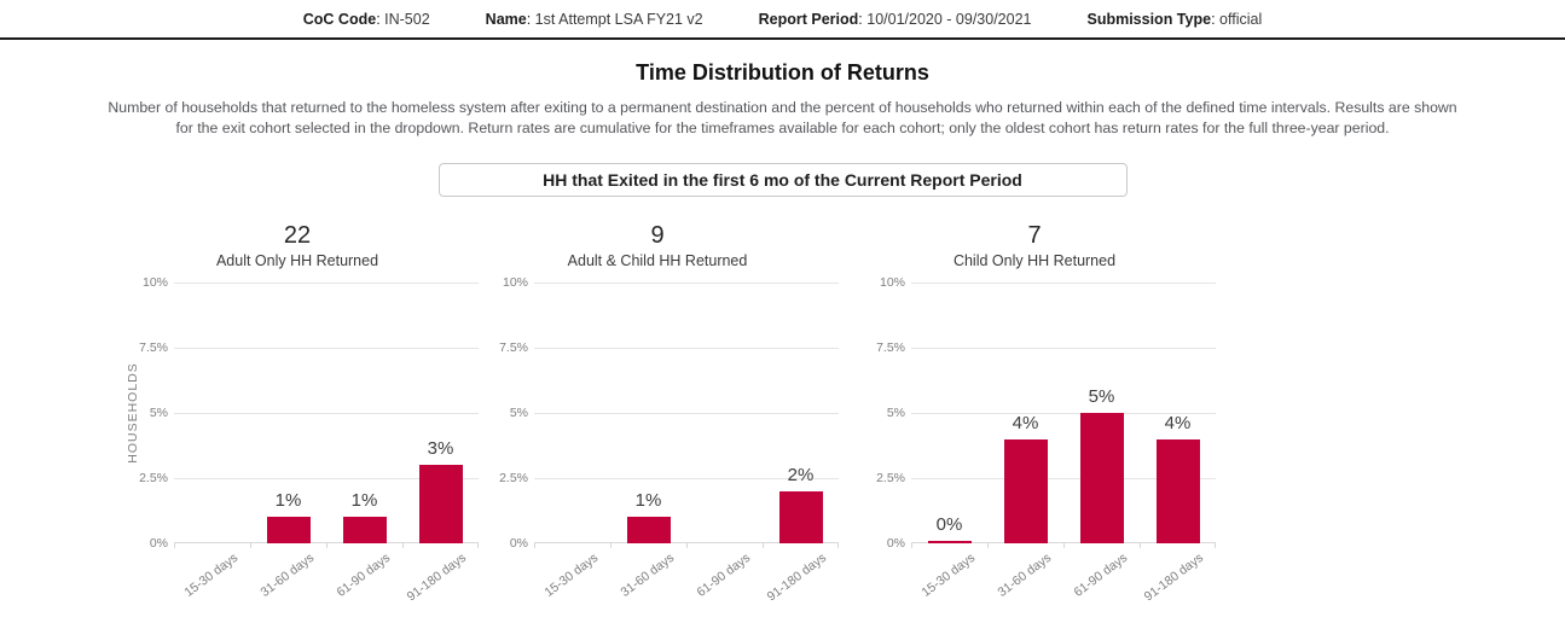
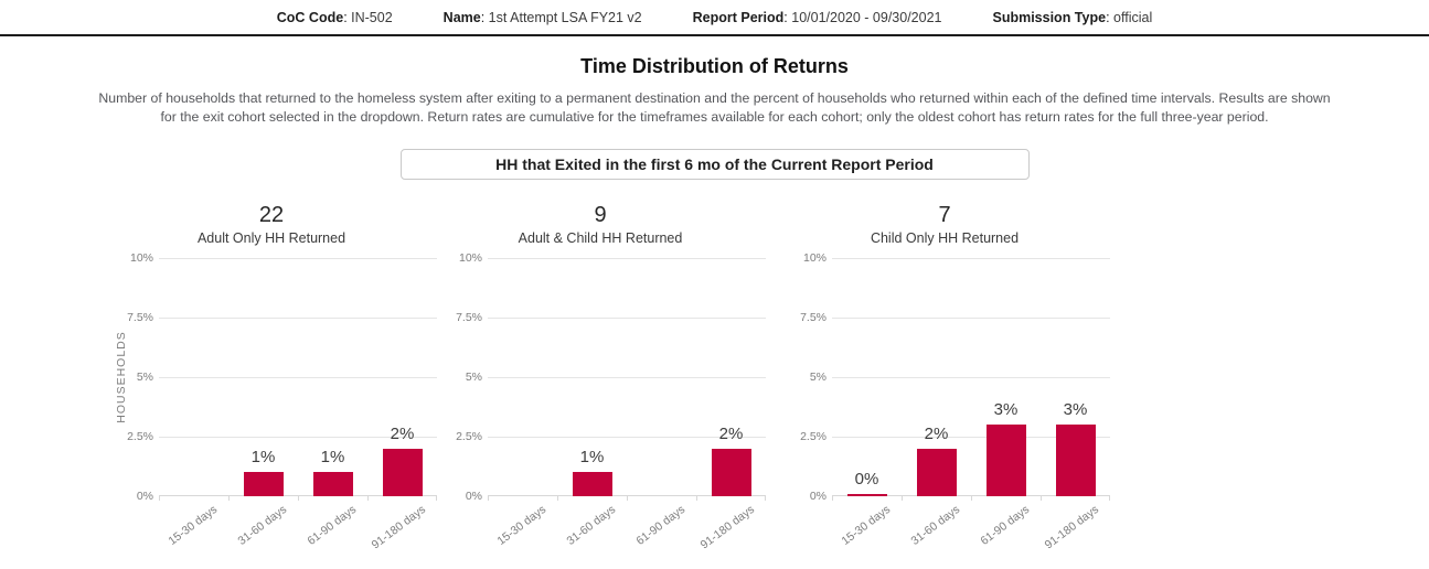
22/91-180 days: 3% -> 2%
7/31-60 days: 4% -> 2%
7/61-90 days: 5% -> 3%
7/91-180 days: 4% -> 3%
